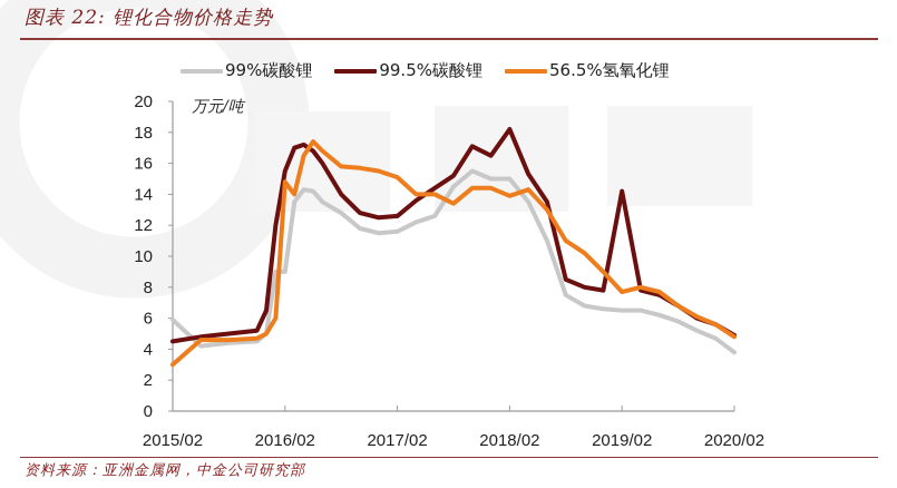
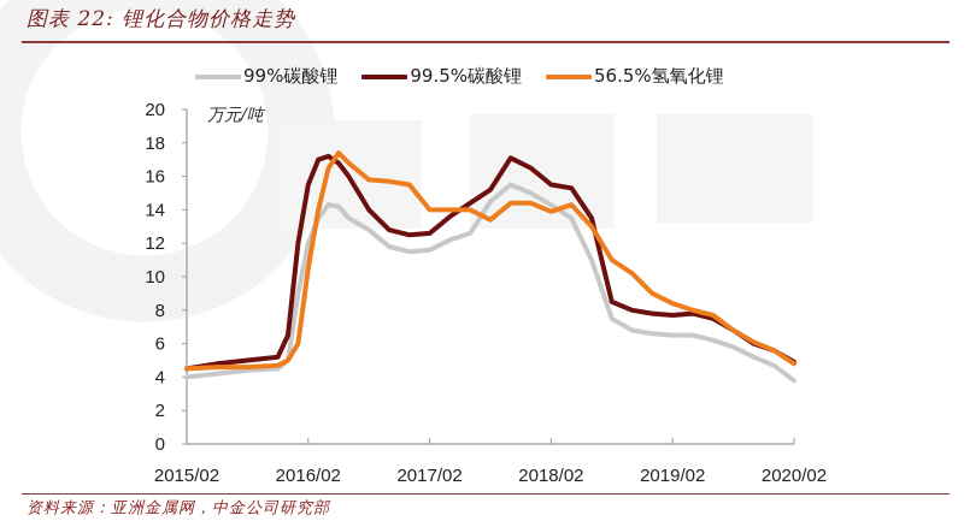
99%碳酸锂/2015/02: 5.9 -> 4.0
56.5%氢氧化锂/2015/02: 3.0 -> 4.5
99%碳酸锂/2016/02: 9.0 -> 12.0
56.5%氢氧化锂/2016/02: 14.8 -> 10.5
56.5%氢氧化锂/2017/02: 15.1 -> 14.0
99%碳酸锂/2018/02: 15.0 -> 14.3
99.5%碳酸锂/2018/02: 18.2 -> 15.5
99.5%碳酸锂/2019/02: 14.2 -> 7.7
56.5%氢氧化锂/2019/02: 7.7 -> 8.4
